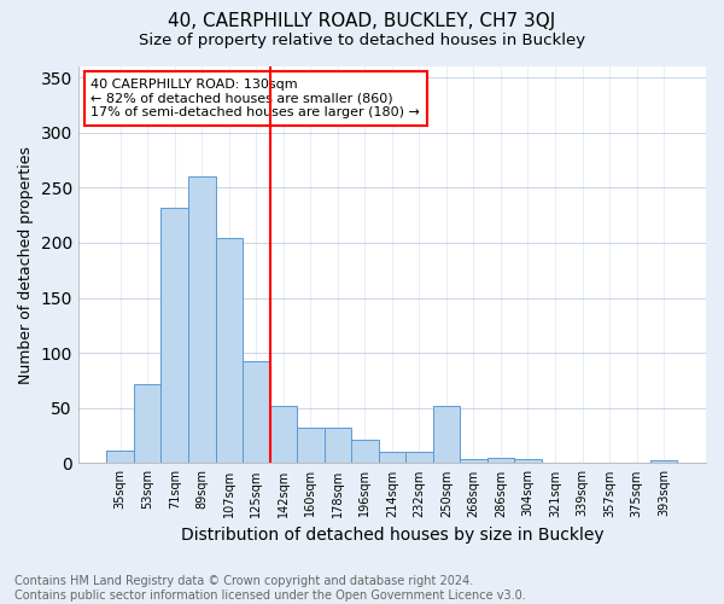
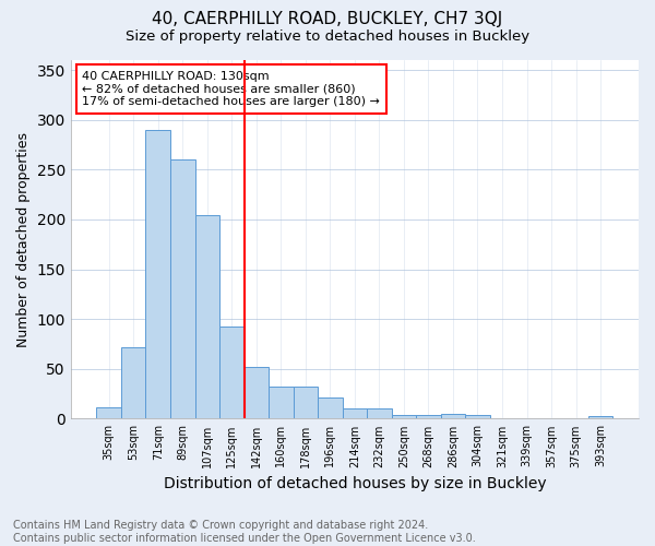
71sqm: 232 -> 290
250sqm: 52 -> 4
